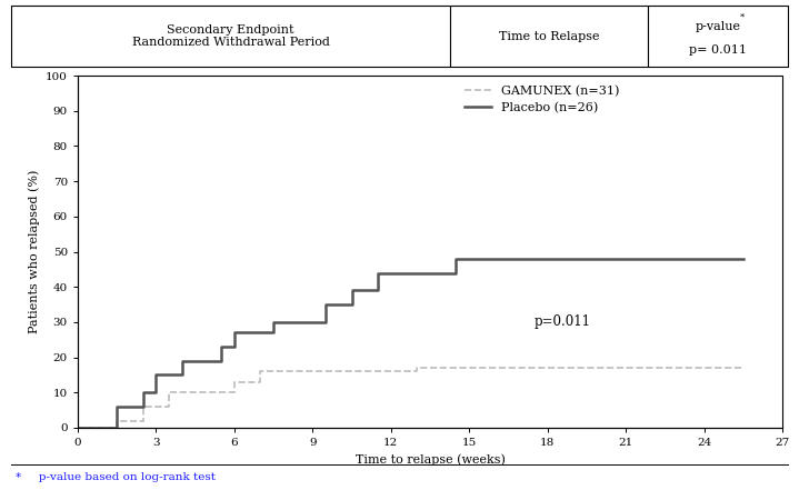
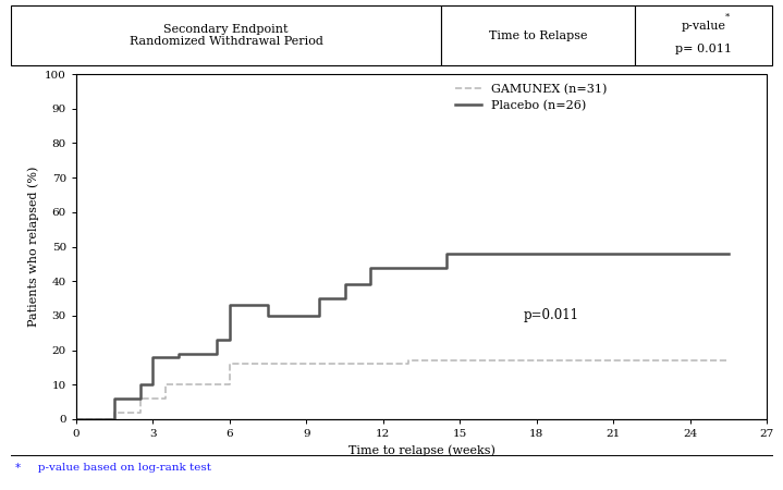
Placebo (n=26)/3: 15 -> 18
GAMUNEX (n=31)/6: 13 -> 16
Placebo (n=26)/6: 27 -> 33
